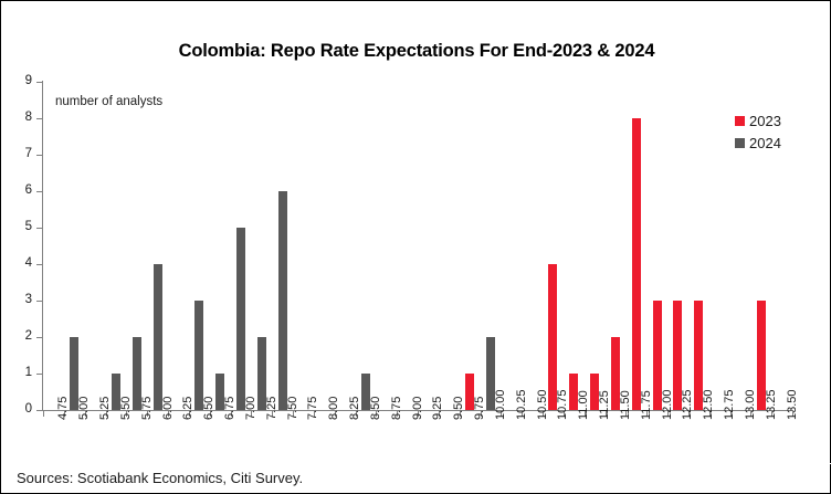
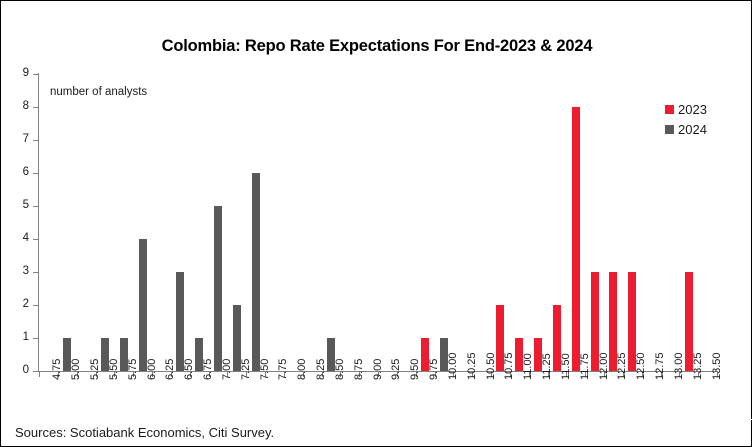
2024/5.00: 2 -> 1
2024/5.75: 2 -> 1
2024/10.00: 2 -> 1
2023/10.75: 4 -> 2
